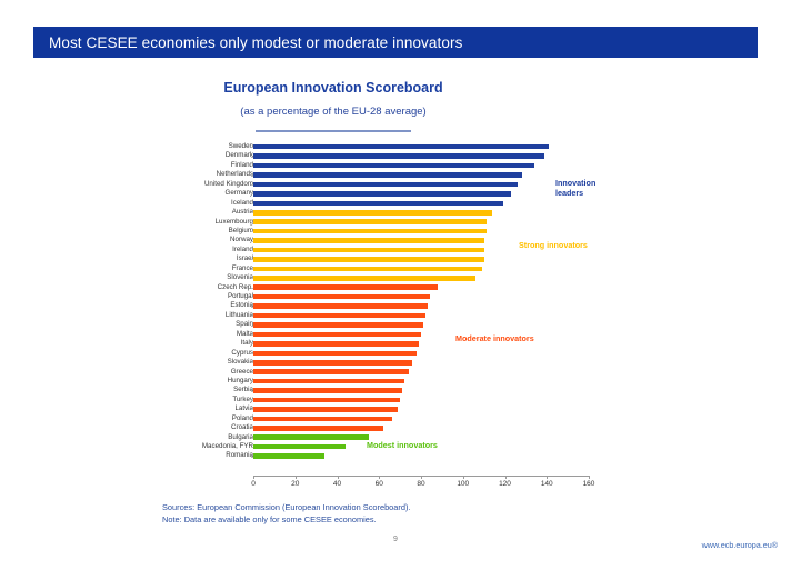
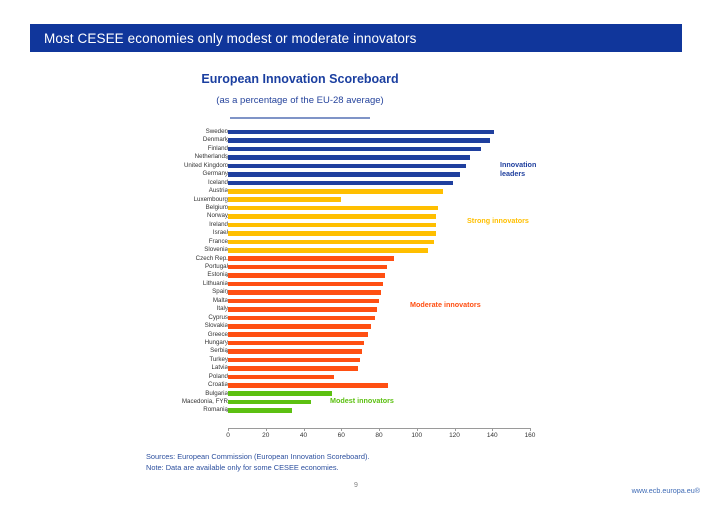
Luxembourg: 111 -> 60
Poland: 66 -> 56
Croatia: 62 -> 85
